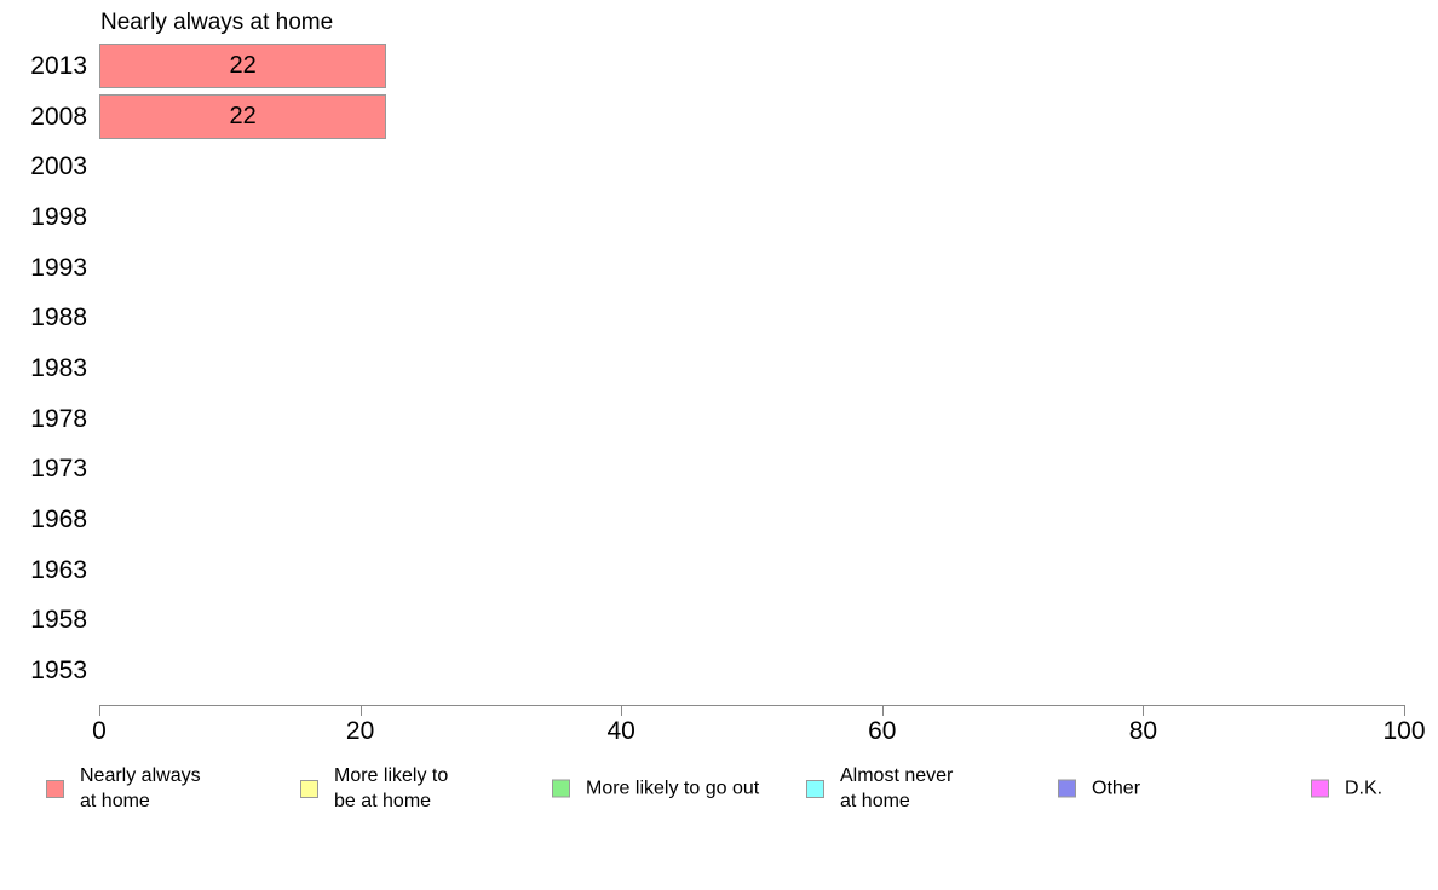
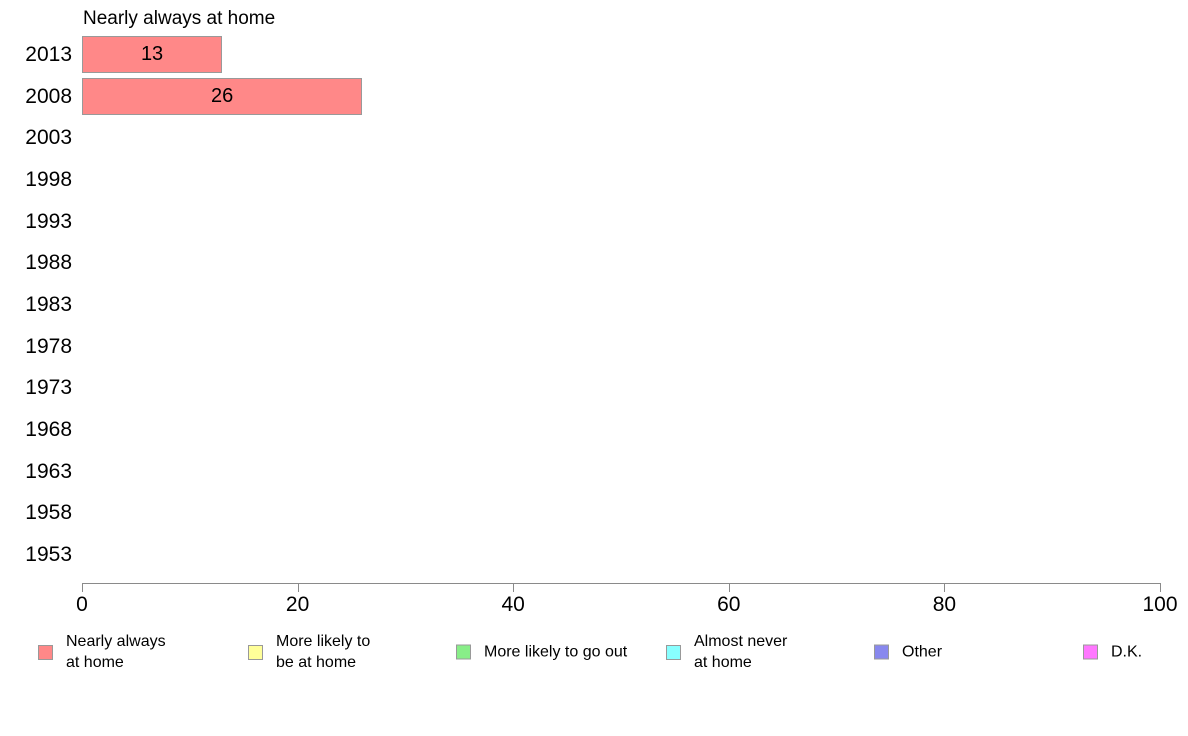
2013: 22 -> 13
2008: 22 -> 26
